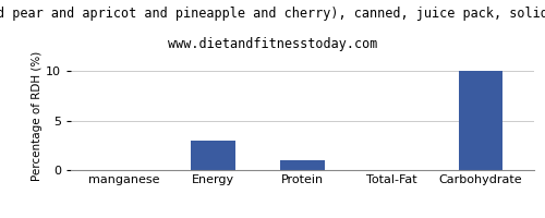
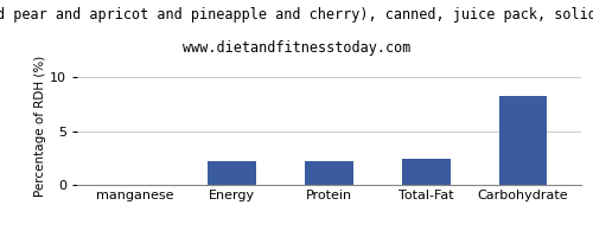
Energy: 3.0 -> 2.2
Protein: 1.0 -> 2.2
Total-Fat: 0.1 -> 2.4
Carbohydrate: 10.0 -> 8.2
